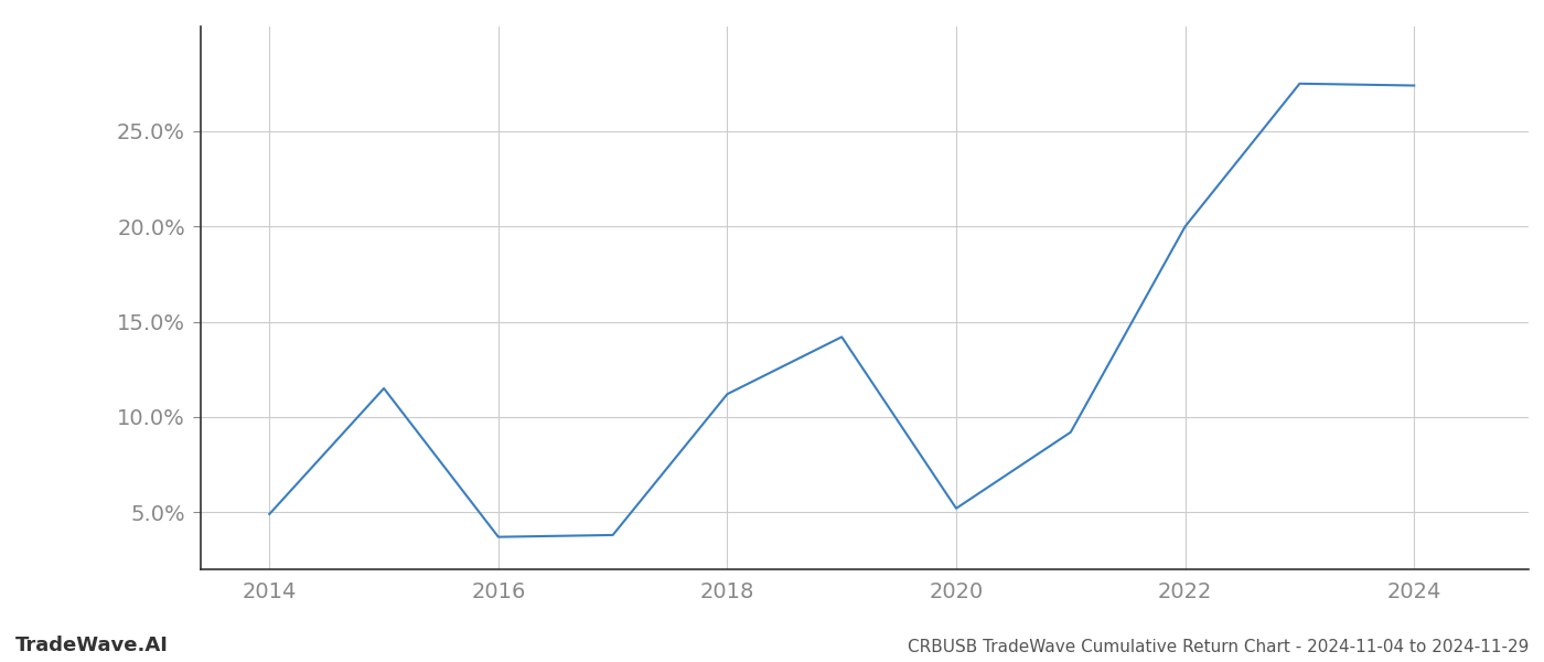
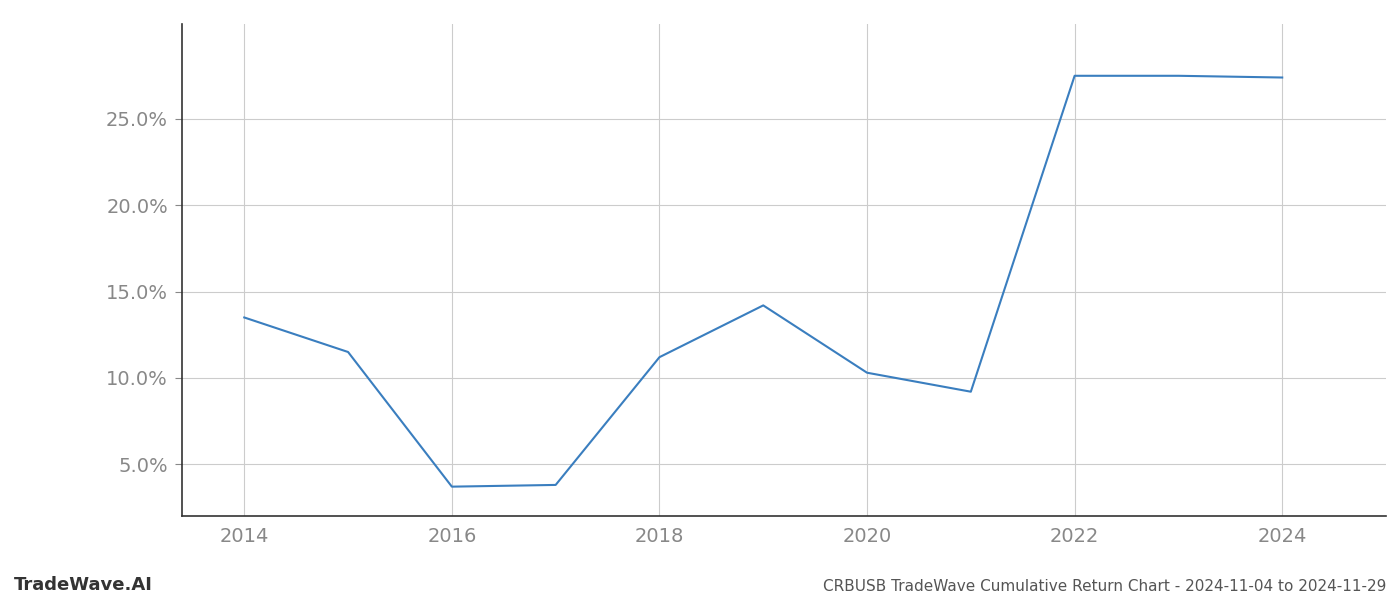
2014: 4.9% -> 13.5%
2020: 5.2% -> 10.3%
2022: 20.0% -> 27.5%
